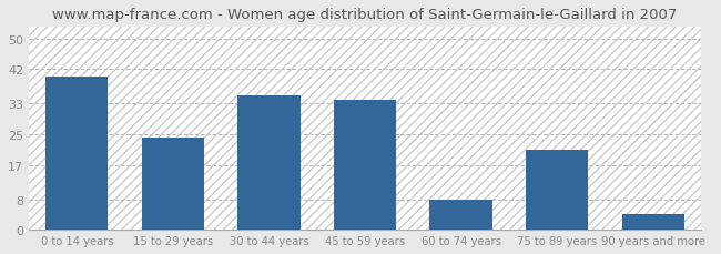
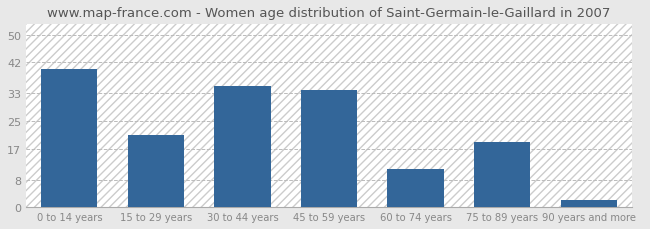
15 to 29 years: 24 -> 21
60 to 74 years: 8 -> 11
75 to 89 years: 21 -> 19
90 years and more: 4 -> 2
